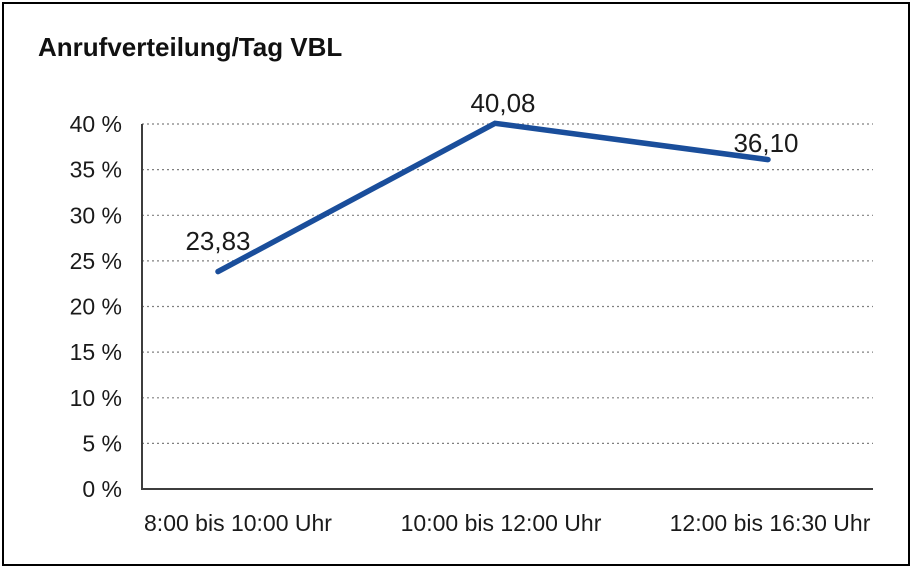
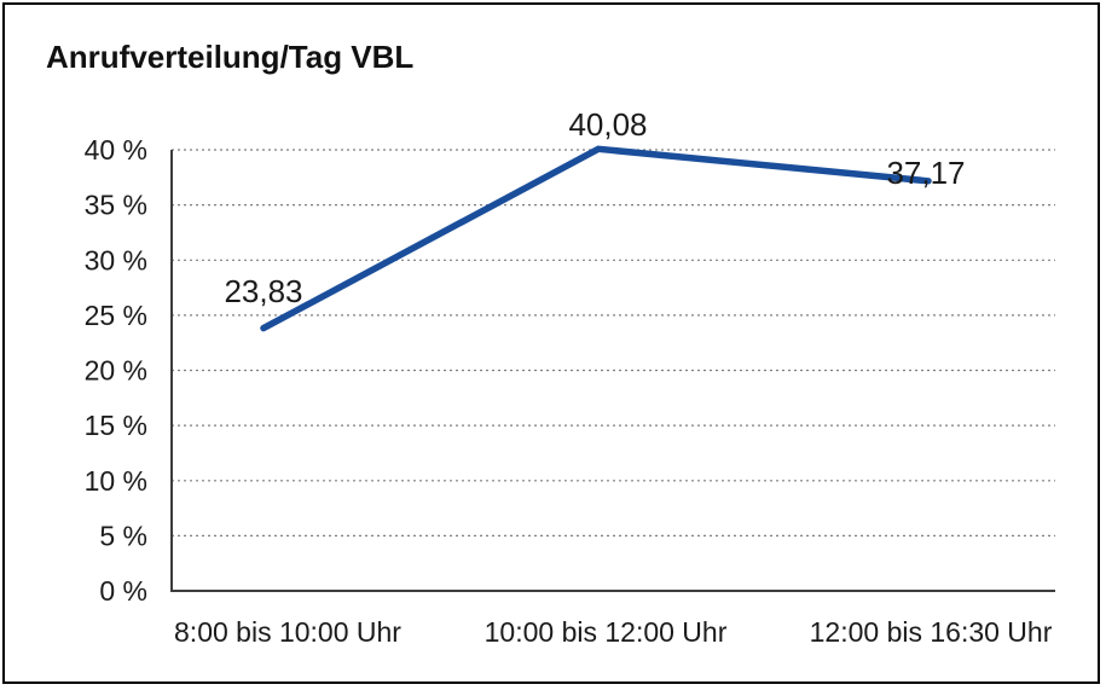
12:00 bis 16:30 Uhr: 36,10 -> 37,17
